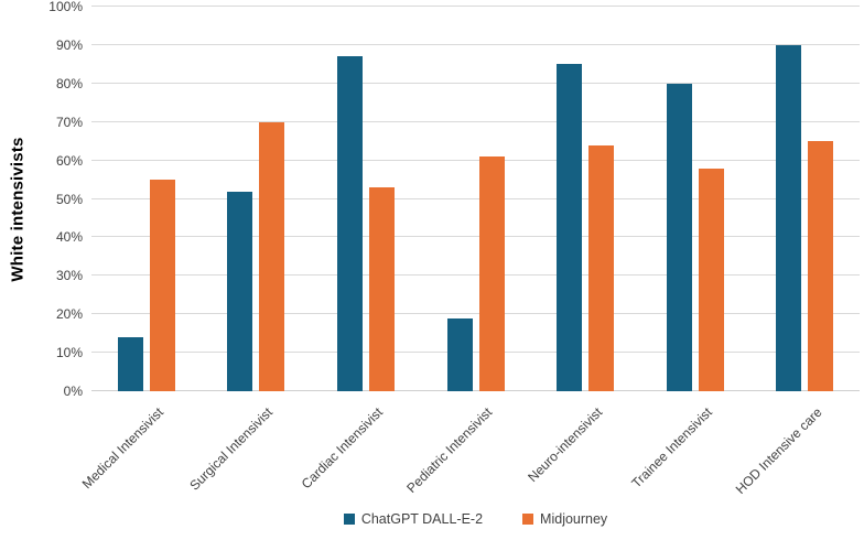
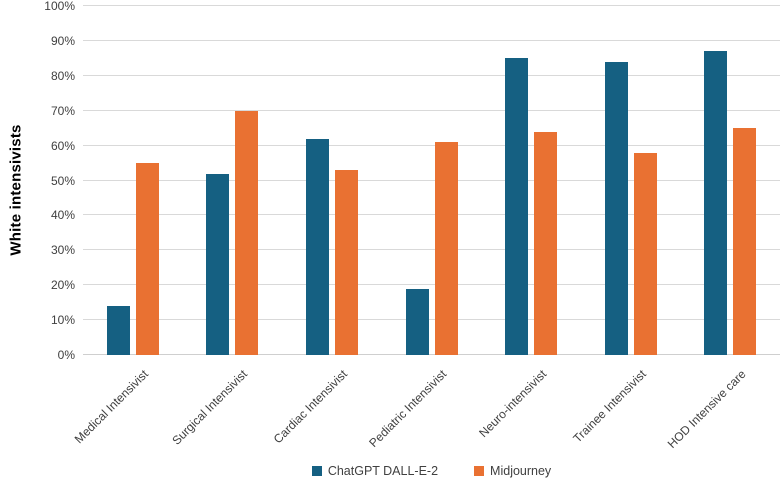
ChatGPT DALL-E-2/Cardiac Intensivist: 87% -> 62%
ChatGPT DALL-E-2/Trainee Intensivist: 80% -> 84%
ChatGPT DALL-E-2/HOD Intensive care: 90% -> 87%
